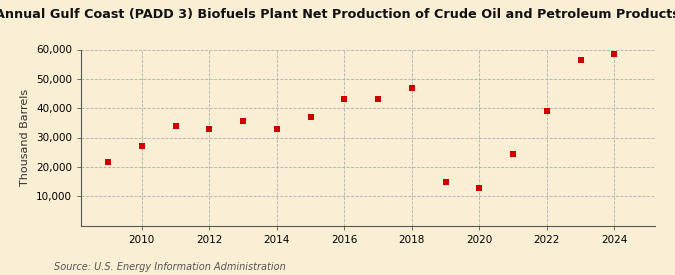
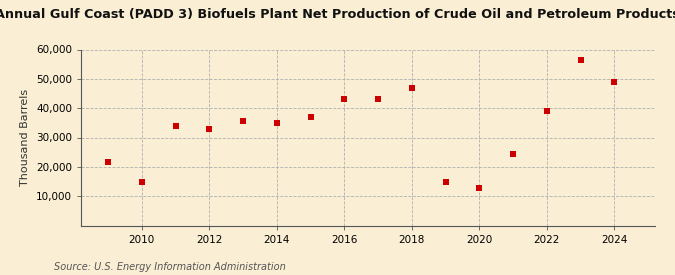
2010: 27,200 -> 15,000
2014: 33,000 -> 35,000
2024: 58,500 -> 49,000
